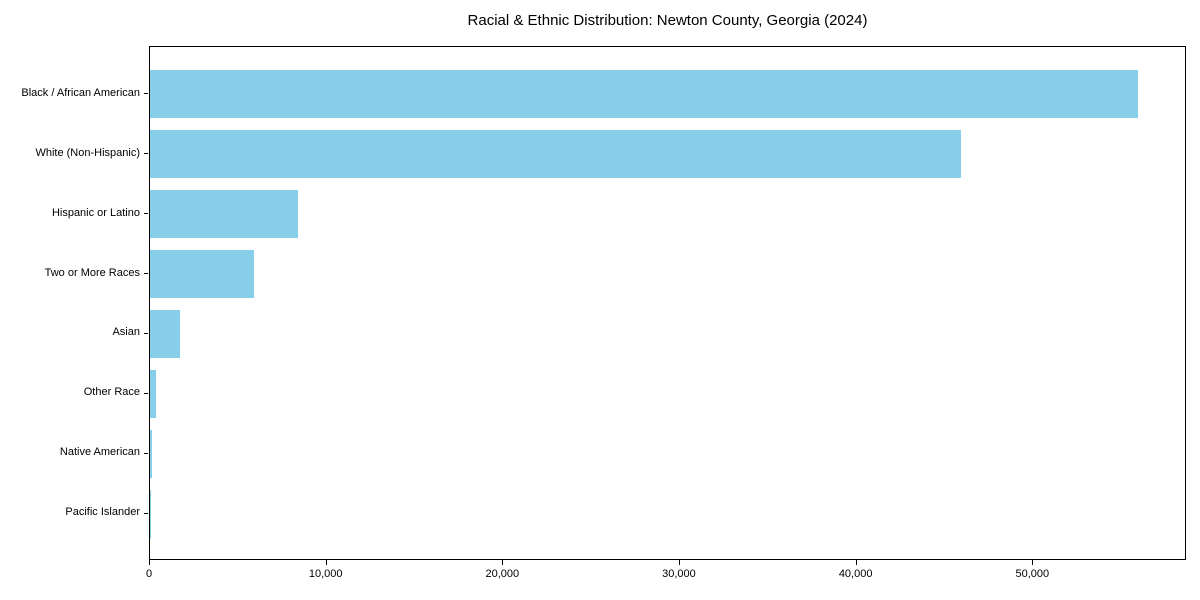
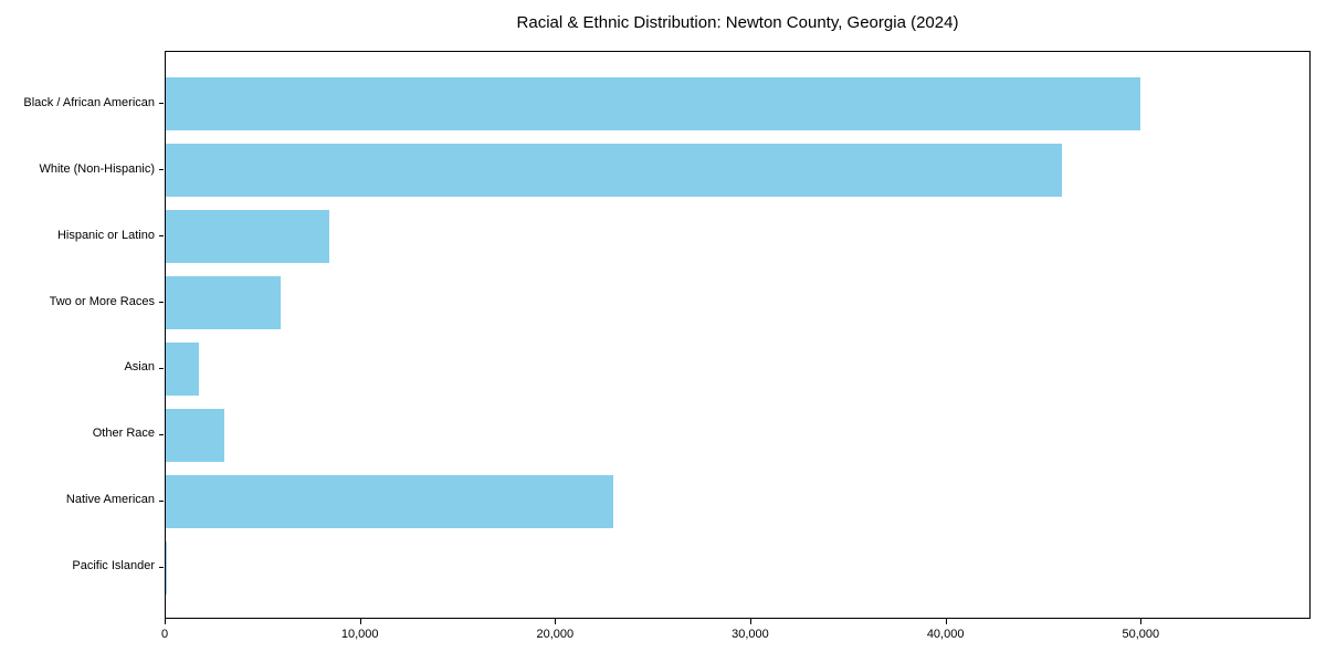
Black / African American: 55900 -> 49900
Other Race: 400 -> 3000
Native American: 100 -> 22900
